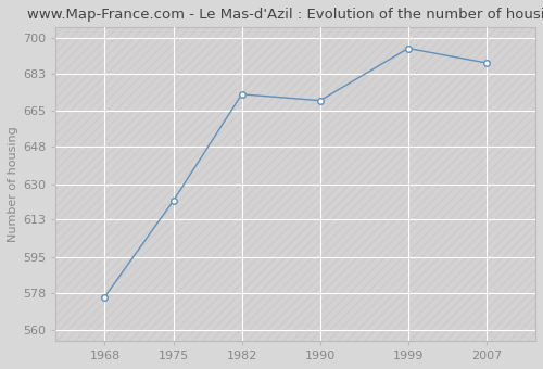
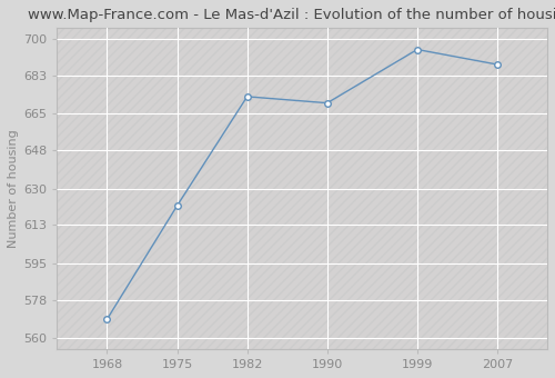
1968: 576 -> 569
